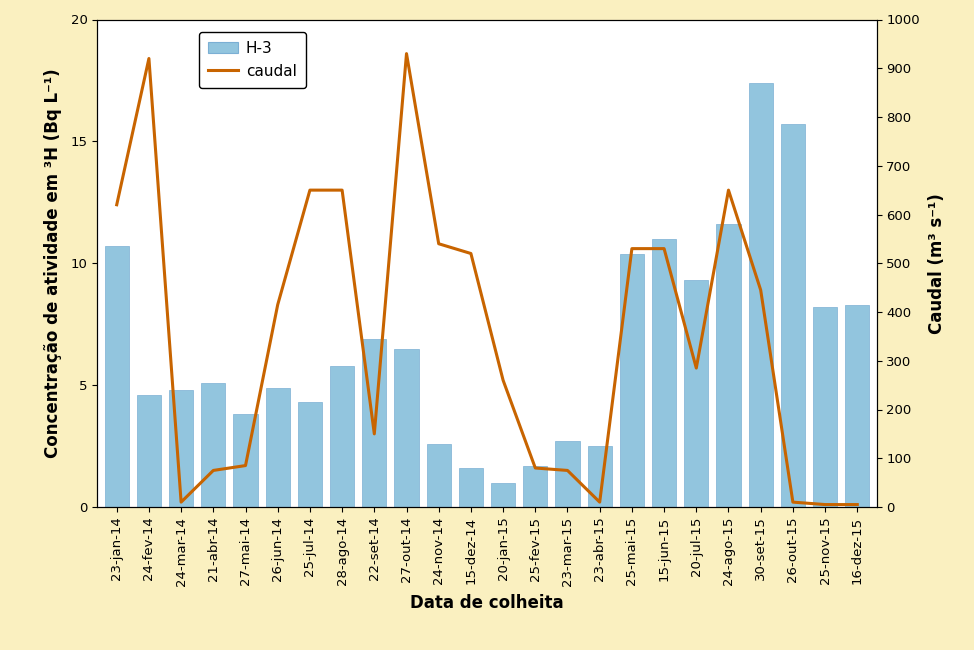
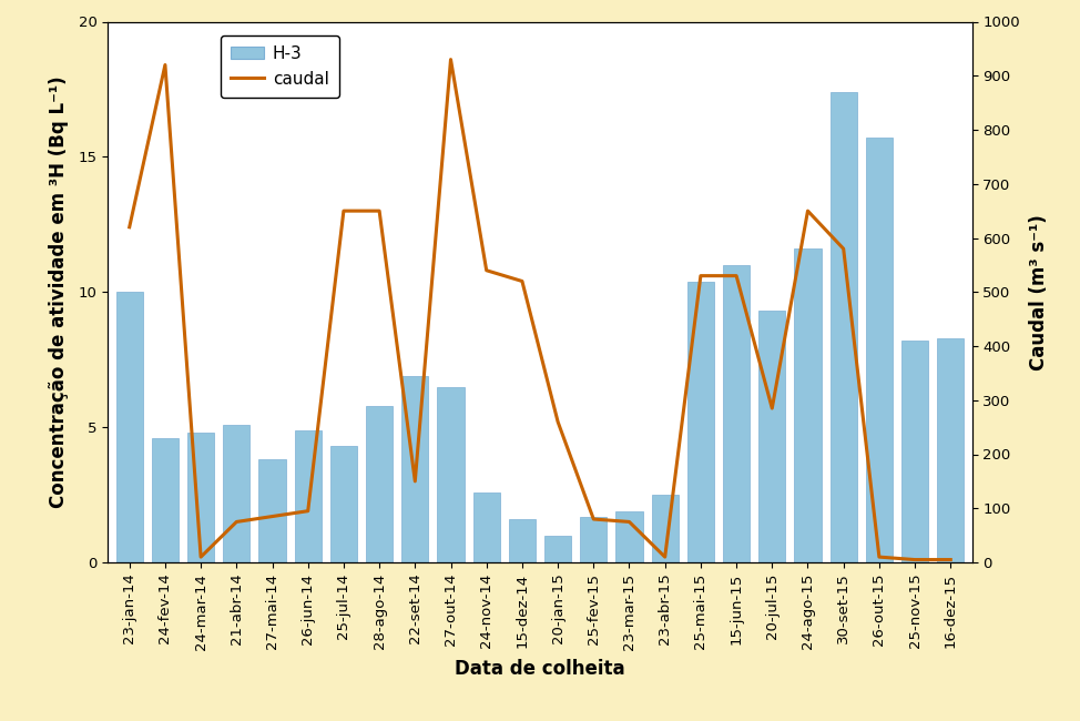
H-3/23-jan-14: 10.7 -> 10.0
caudal/26-jun-14: 415 -> 95
H-3/23-mar-15: 2.7 -> 1.9
caudal/30-set-15: 445 -> 580
